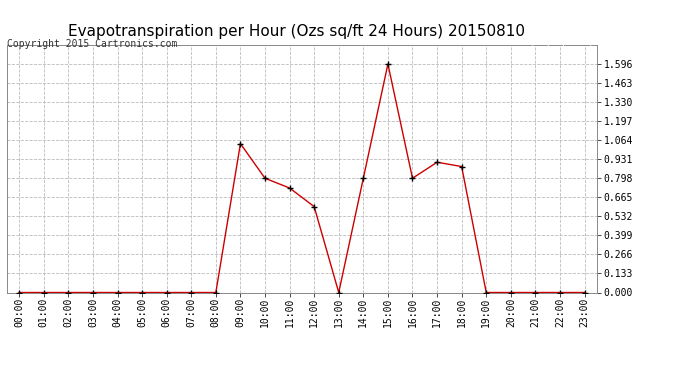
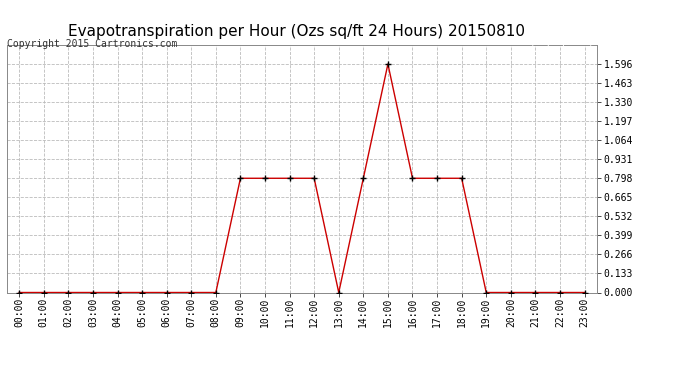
09:00: 1.04 -> 0.80
11:00: 0.73 -> 0.80
12:00: 0.60 -> 0.80
17:00: 0.91 -> 0.80
18:00: 0.88 -> 0.80
